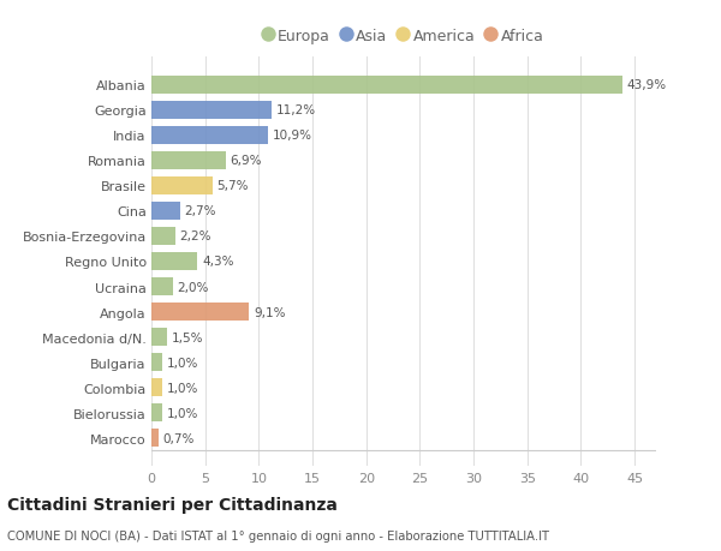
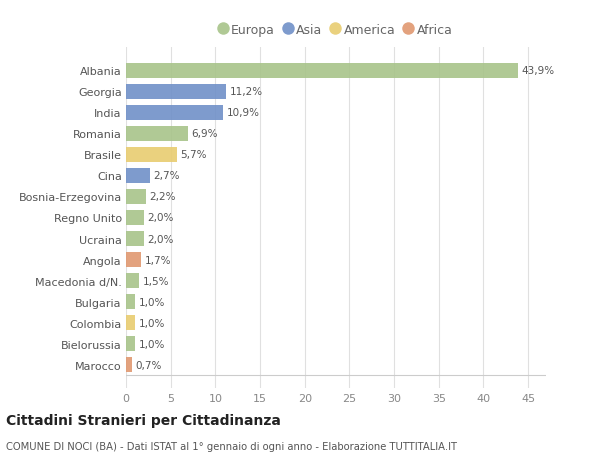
Regno Unito: 4,3% -> 2,0%
Angola: 9,1% -> 1,7%
